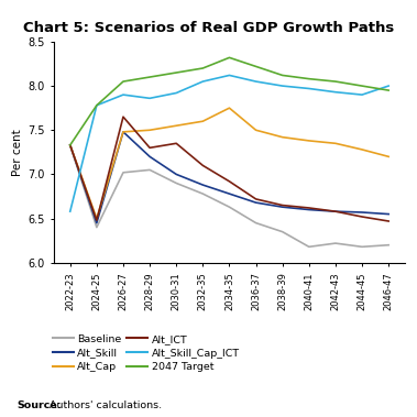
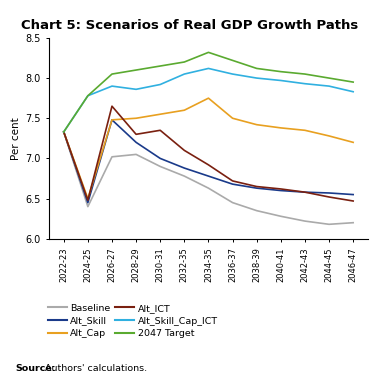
Alt_Skill_Cap_ICT/2022-23: 6.58 -> 7.33
Baseline/2040-41: 6.18 -> 6.28
Alt_Skill_Cap_ICT/2046-47: 8.00 -> 7.83
